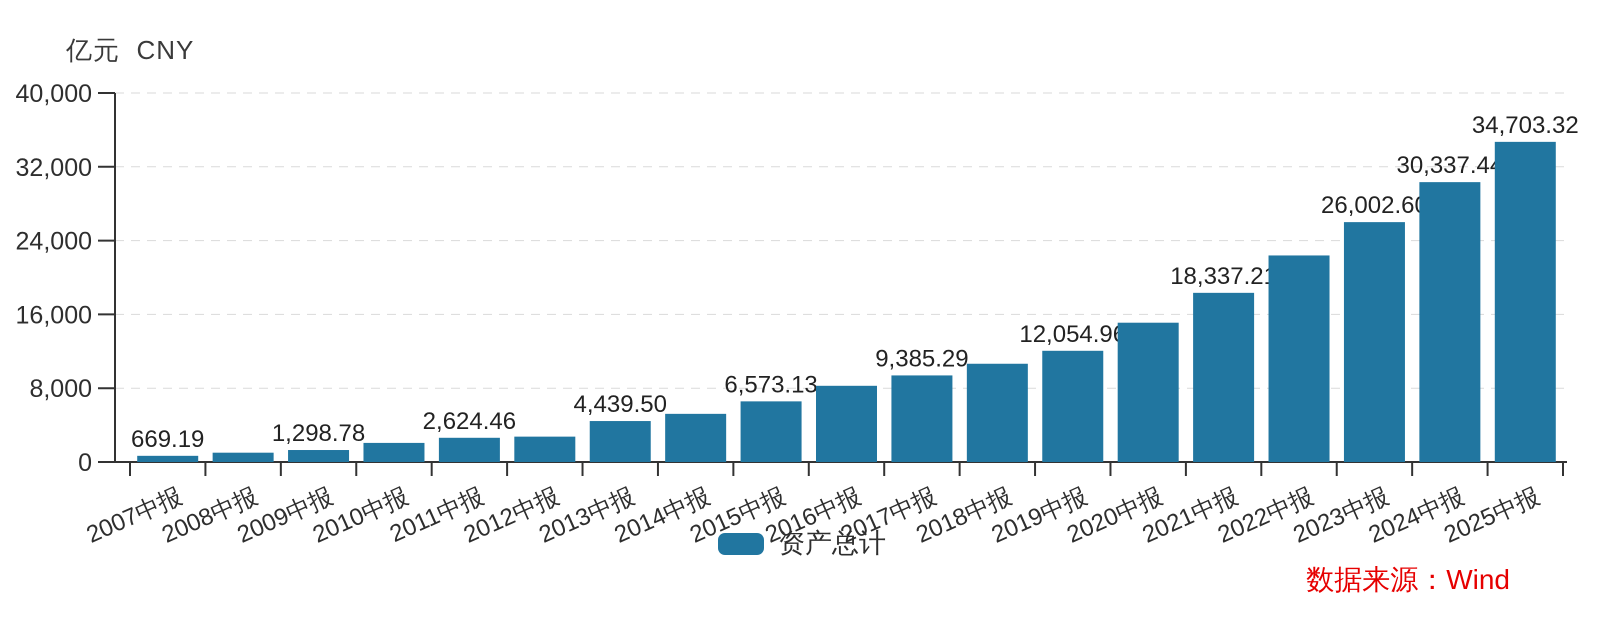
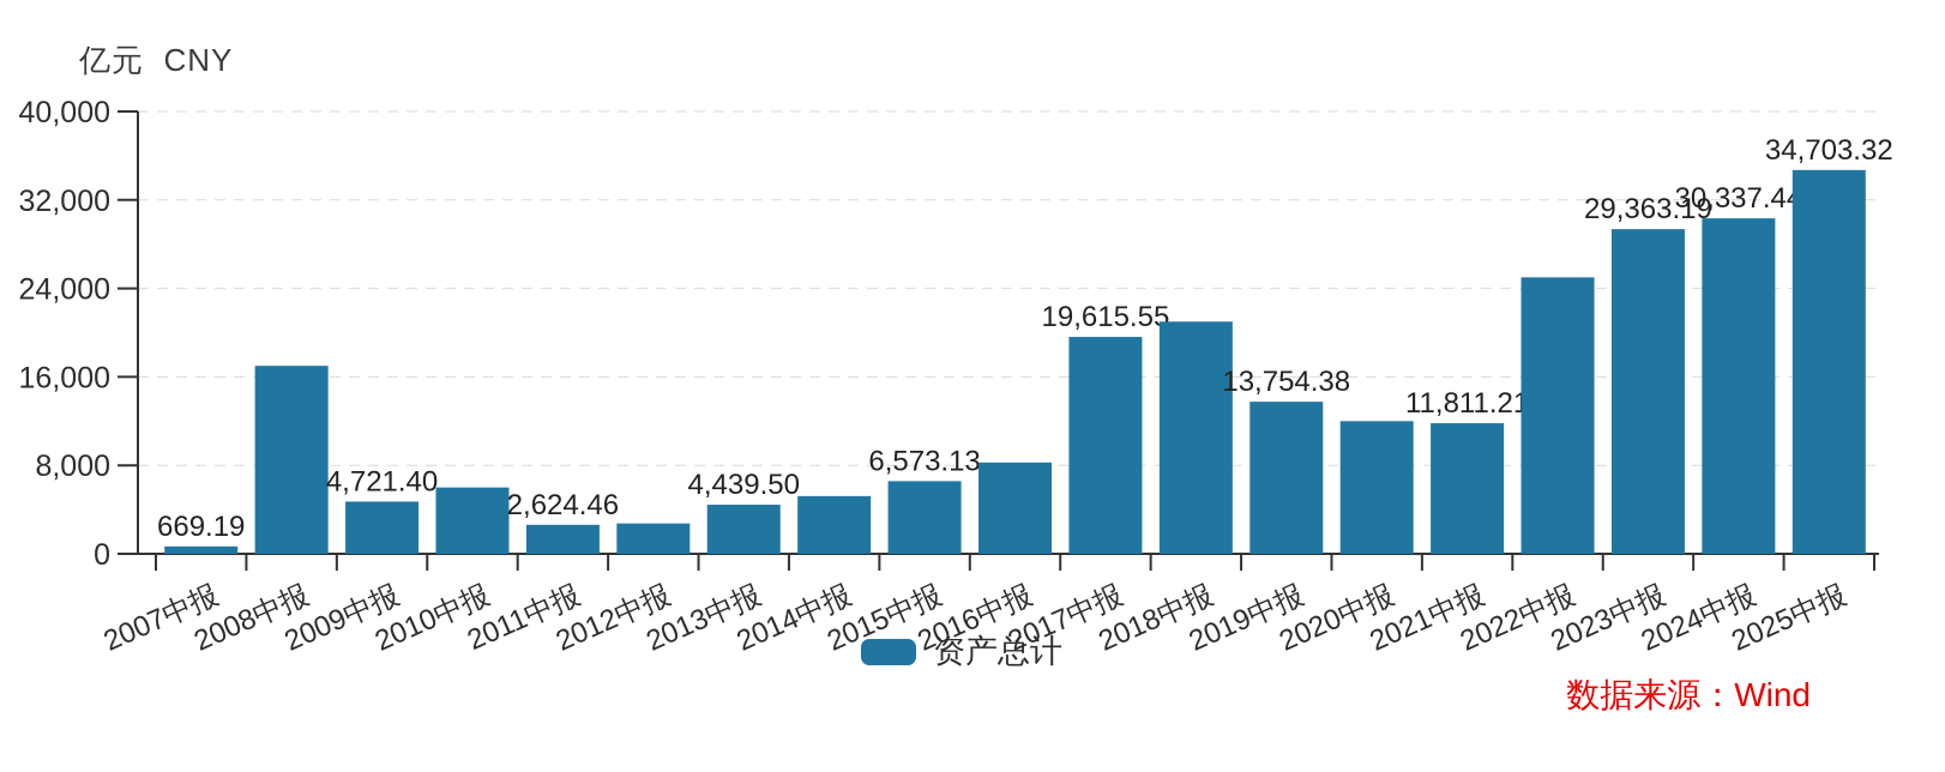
2008中报: 1000 -> 17000
2009中报: 1,298.78 -> 4,721.40
2010中报: 2000 -> 6000
2017中报: 9,385.29 -> 19,615.55
2018中报: 11000 -> 21000
2019中报: 12,054.96 -> 13,754.38
2020中报: 15000 -> 12000
2021中报: 18,337.21 -> 11,811.21
2022中报: 22000 -> 25000
2023中报: 26,002.60 -> 29,363.19
